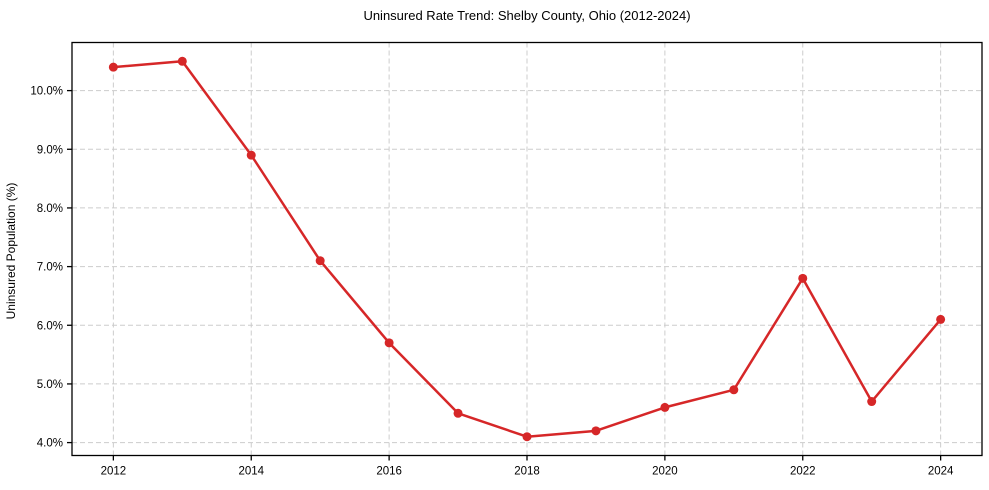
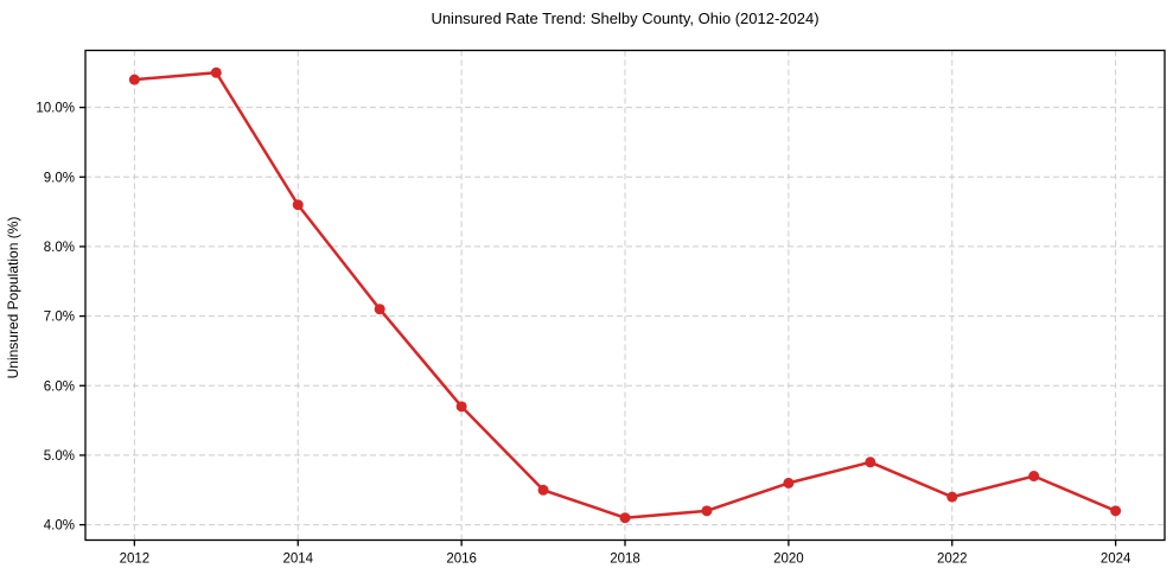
2014: 8.9% -> 8.6%
2022: 6.8% -> 4.4%
2024: 6.1% -> 4.2%
